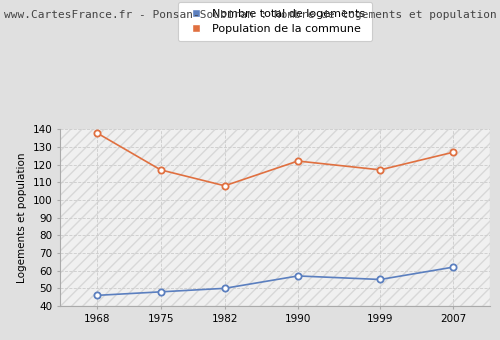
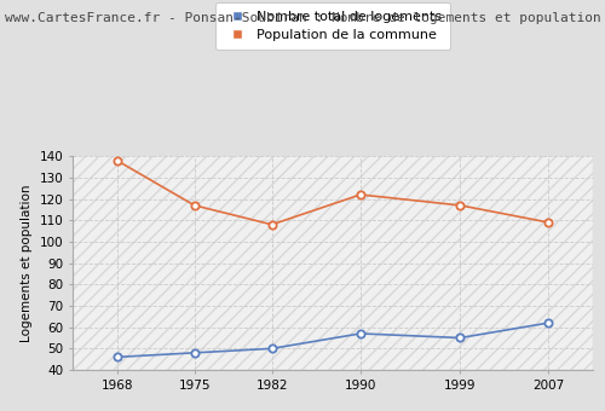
Population de la commune/2007: 127 -> 109
